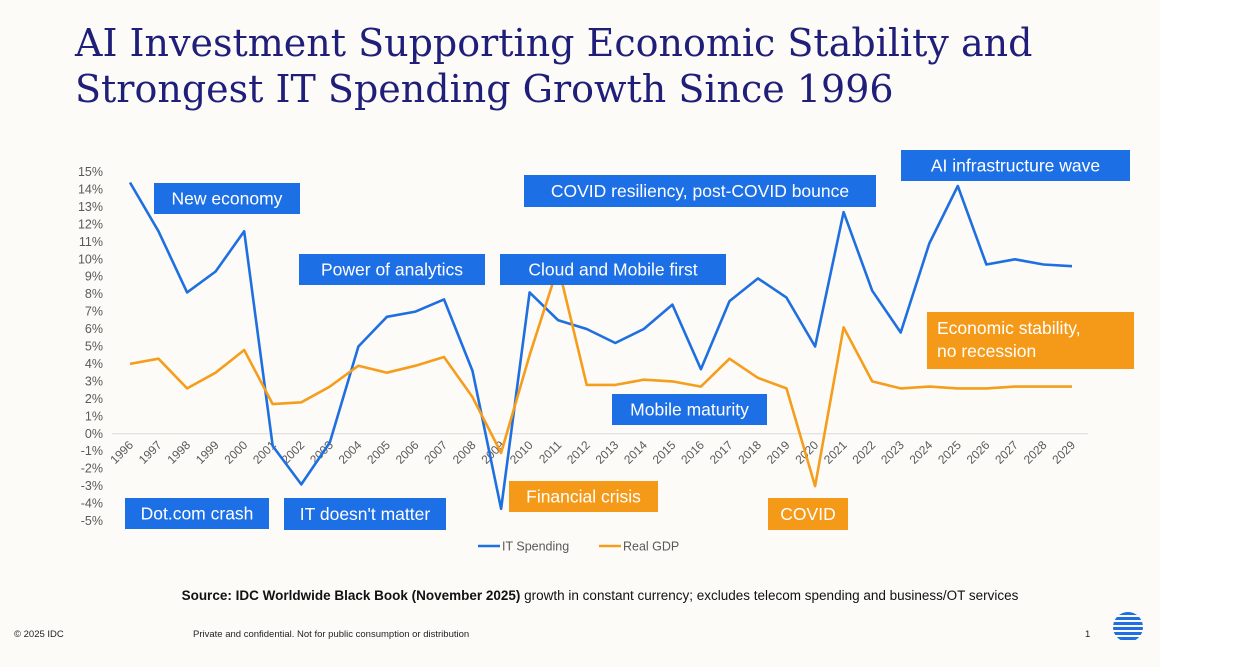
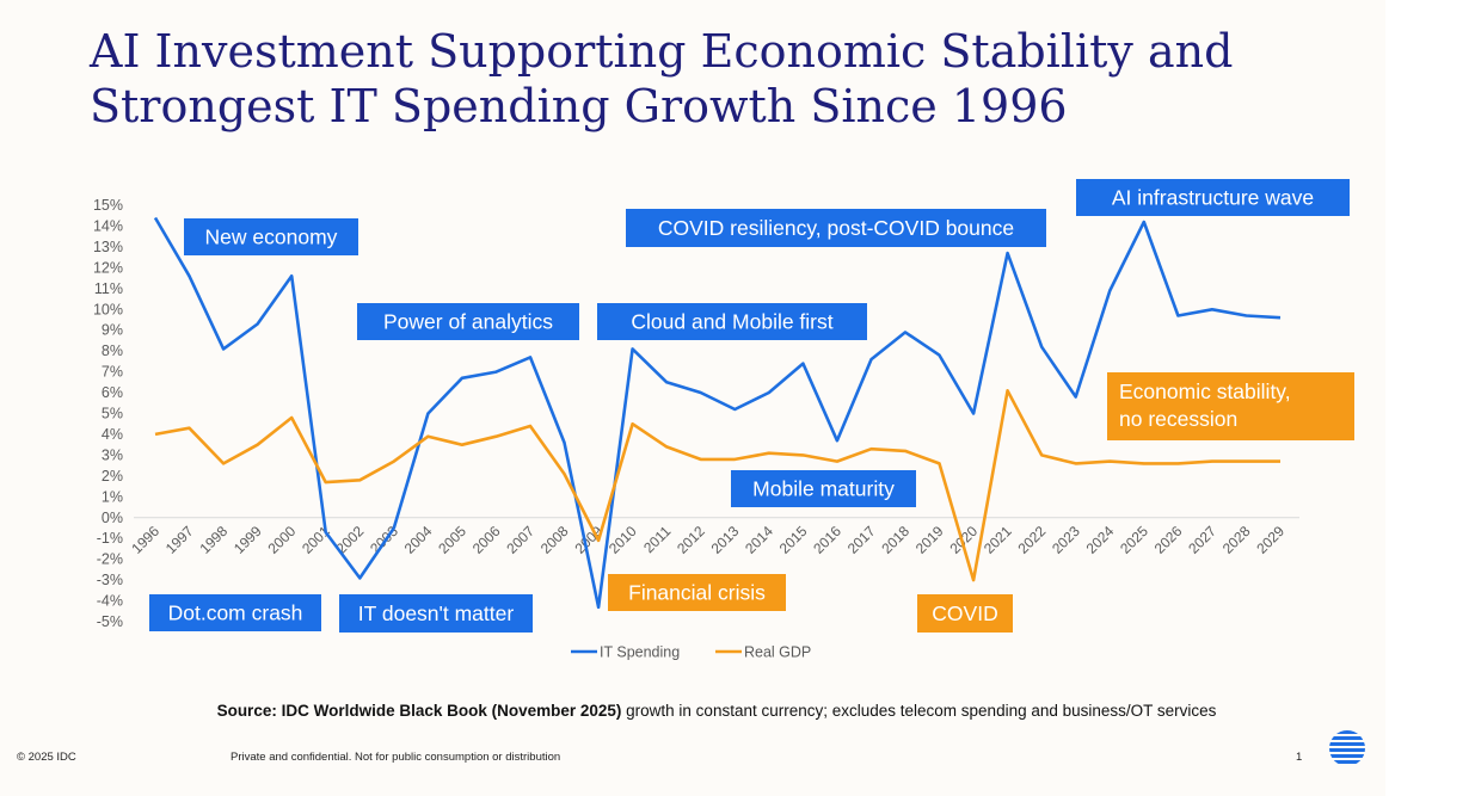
Real GDP/2011: 9.6% -> 3.4%
Real GDP/2017: 4.3% -> 3.3%
